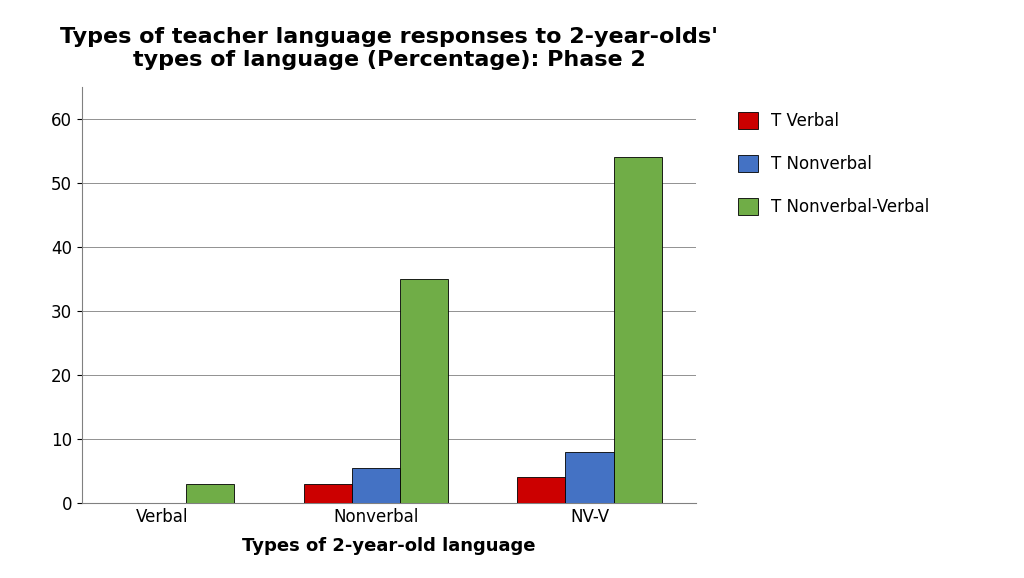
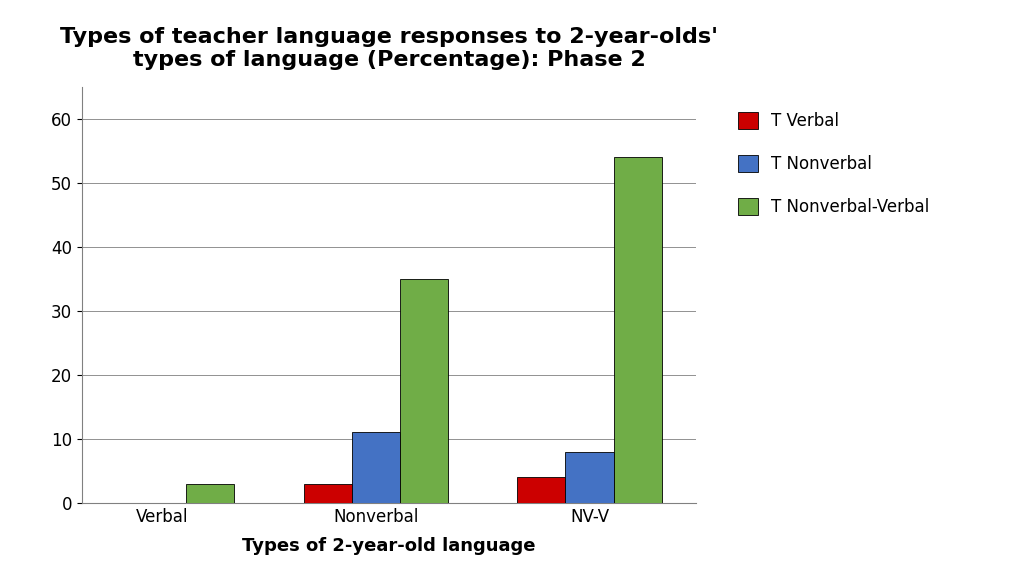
T Nonverbal/Nonverbal: 5.5 -> 11.0
